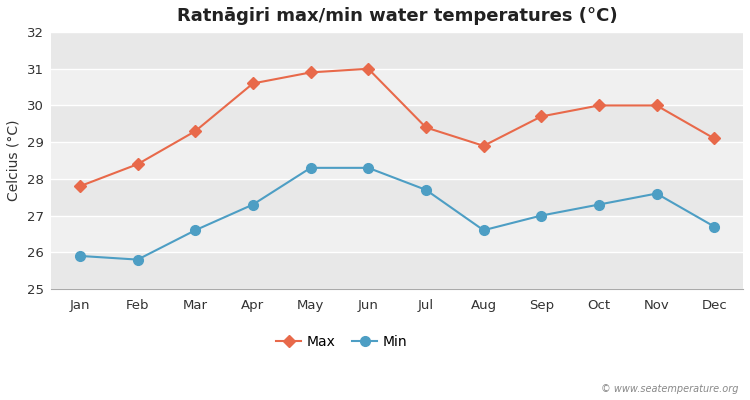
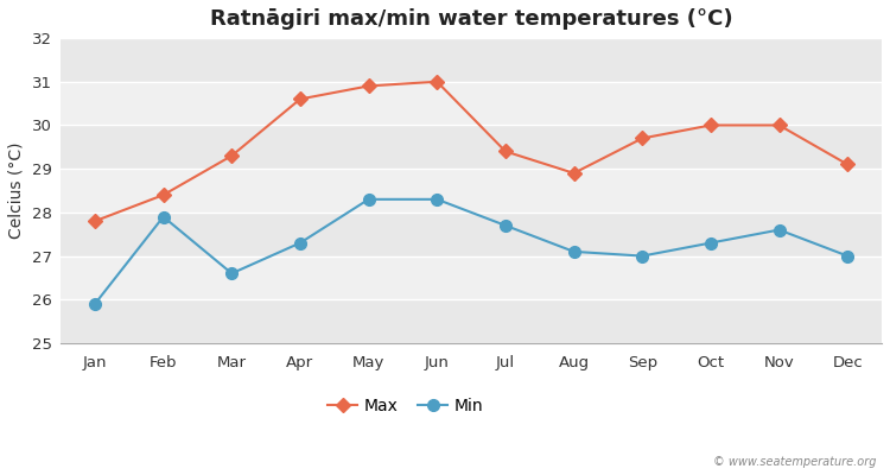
Min/Feb: 25.8 -> 27.9
Min/Aug: 26.6 -> 27.1
Min/Dec: 26.7 -> 27.0
